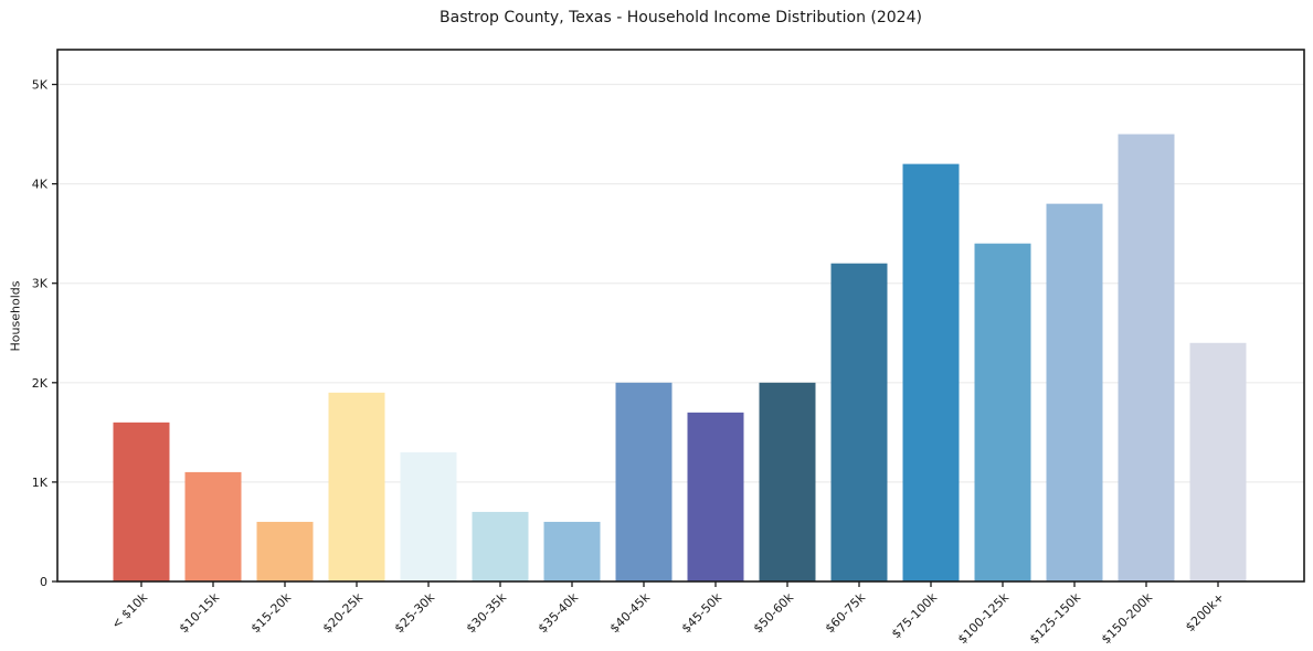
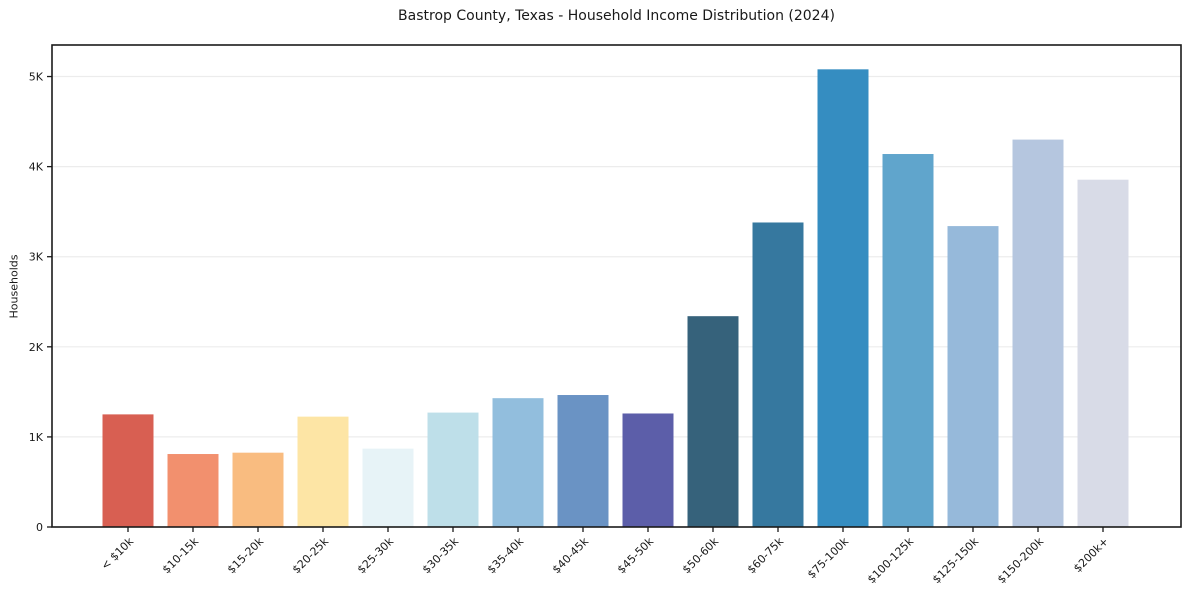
< $10k: 1.6K -> 1.2K
$10-15k: 1.1K -> 0.8K
$15-20k: 0.6K -> 0.8K
$20-25k: 1.9K -> 1.2K
$25-30k: 1.3K -> 0.9K
$30-35k: 0.7K -> 1.3K
$35-40k: 0.6K -> 1.4K
$40-45k: 2.0K -> 1.5K
$45-50k: 1.7K -> 1.3K
$50-60k: 2.0K -> 2.3K
$60-75k: 3.2K -> 3.4K
$75-100k: 4.2K -> 5.1K
$100-125k: 3.4K -> 4.1K
$125-150k: 3.8K -> 3.3K
$150-200k: 4.5K -> 4.3K
$200k+: 2.4K -> 3.9K
